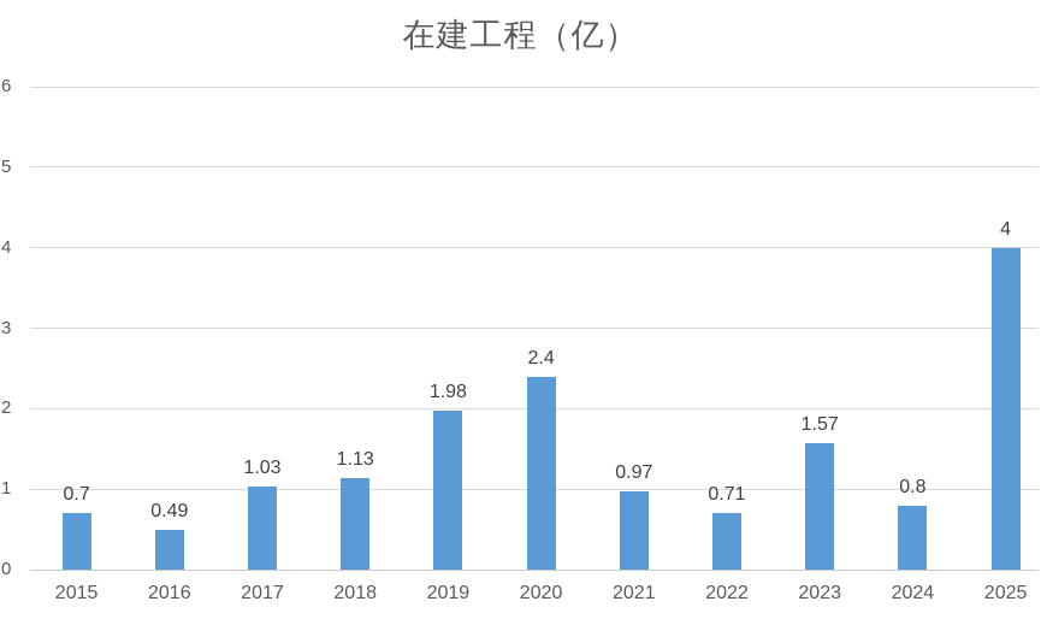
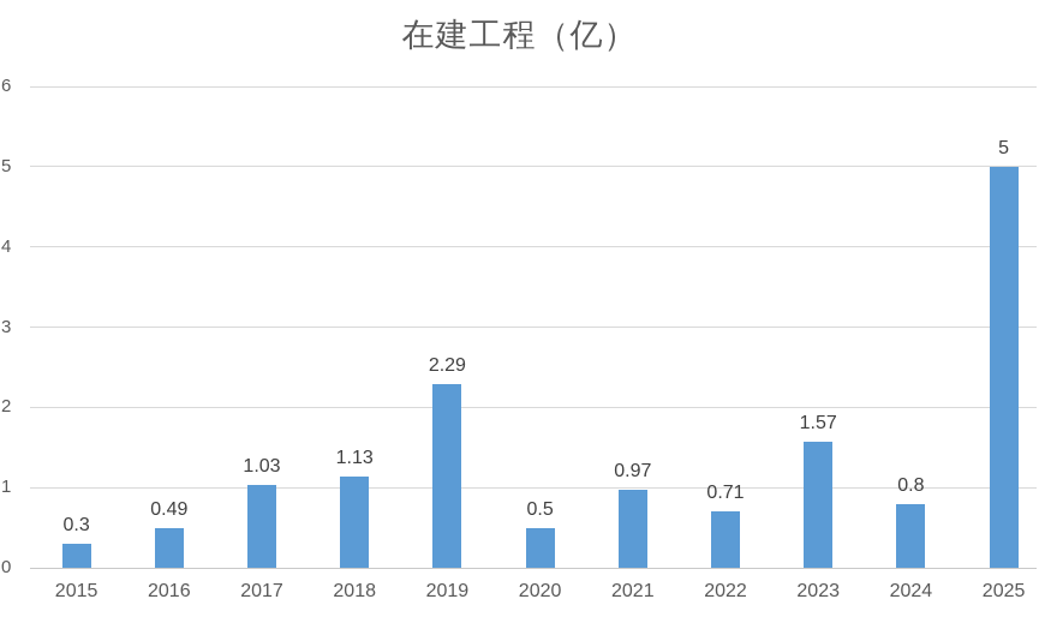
2015: 0.7 -> 0.3
2019: 1.98 -> 2.29
2020: 2.4 -> 0.5
2025: 4 -> 5
